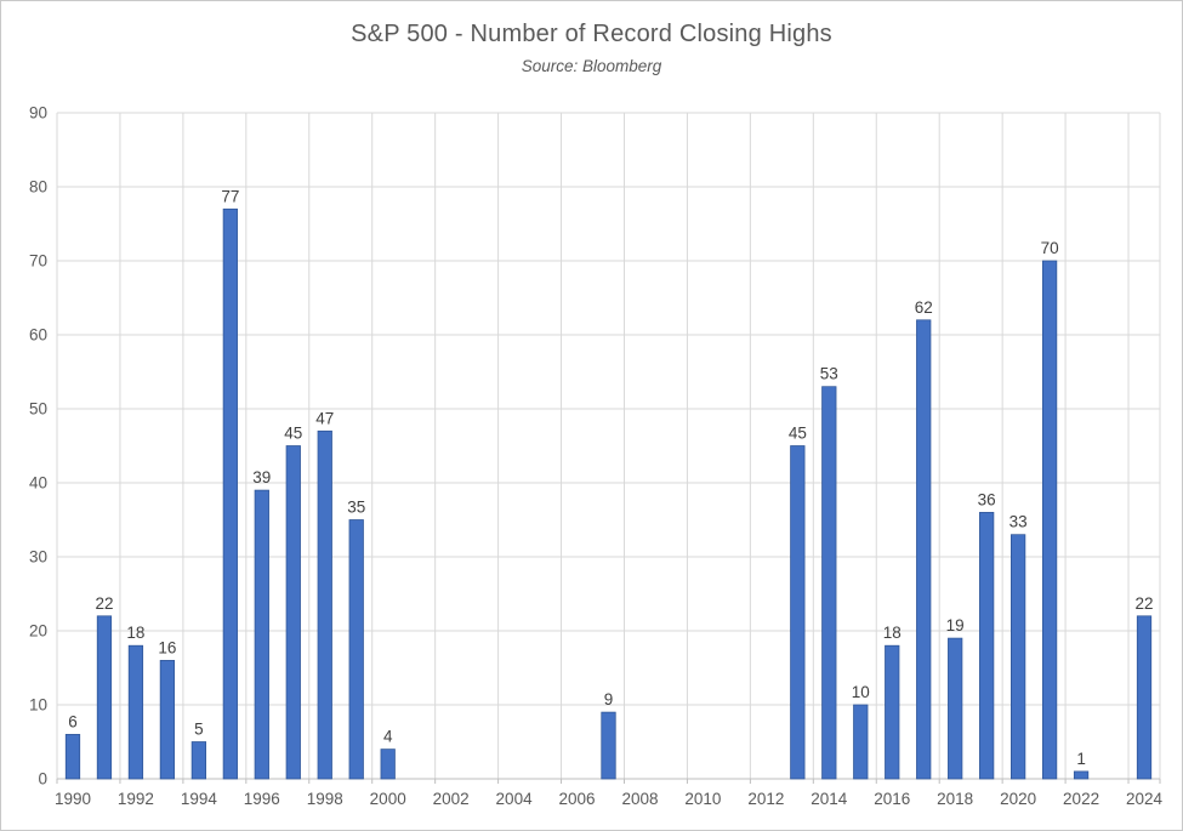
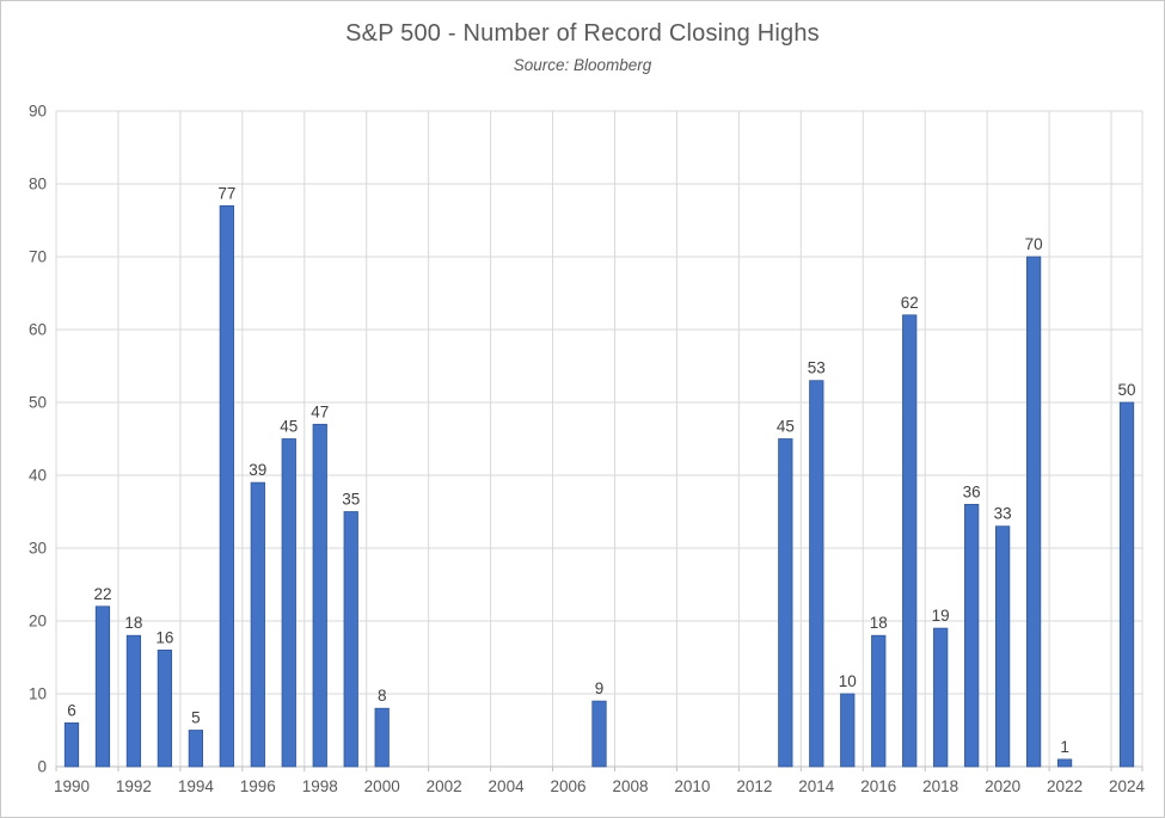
2000: 4 -> 8
2024: 22 -> 50
